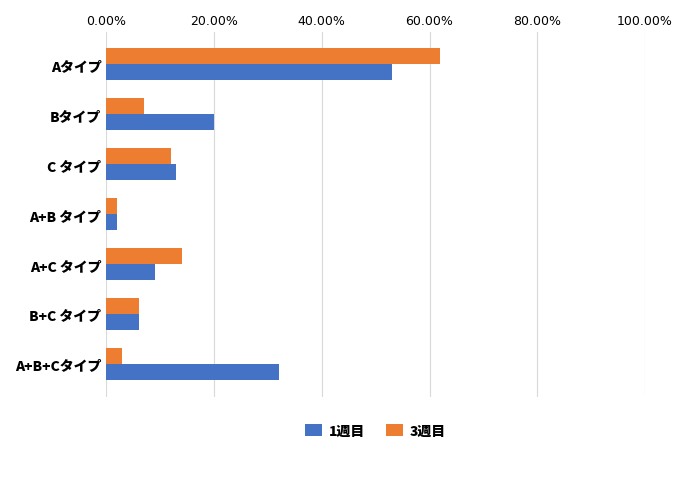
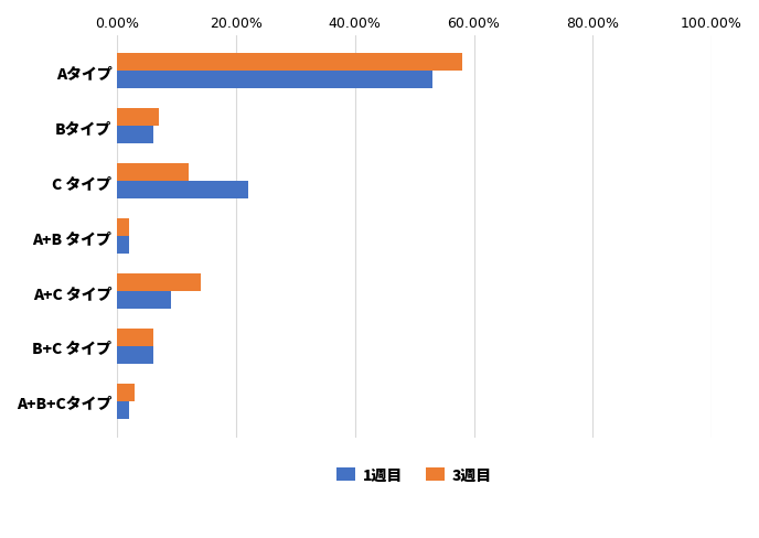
3週目/Aタイプ: 62% -> 58%
1週目/Bタイプ: 20% -> 6%
1週目/C タイプ: 13% -> 22%
1週目/A+B+Cタイプ: 32% -> 2%
